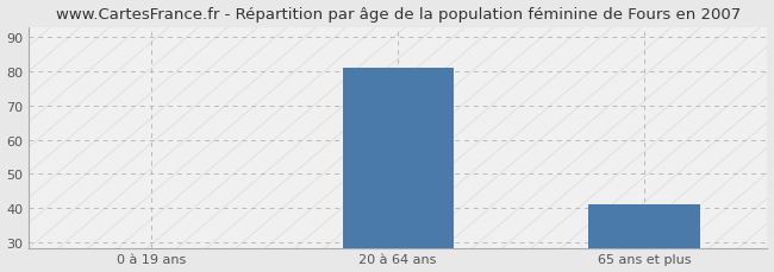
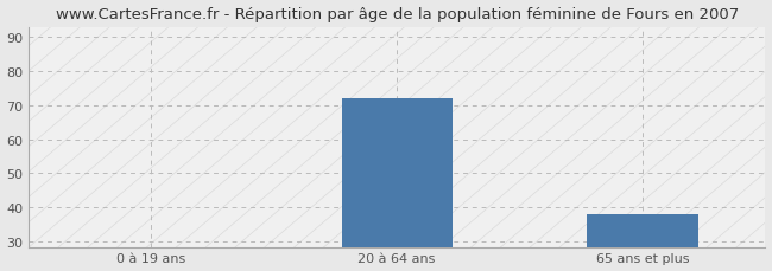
20 à 64 ans: 81 -> 72
65 ans et plus: 41 -> 38
